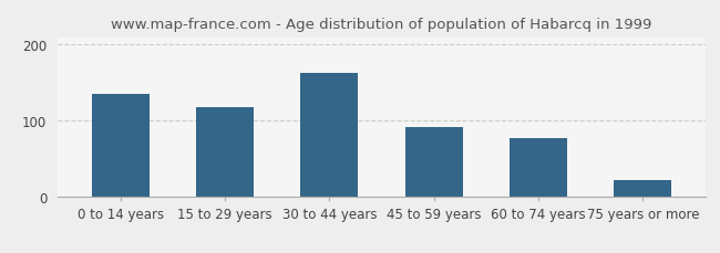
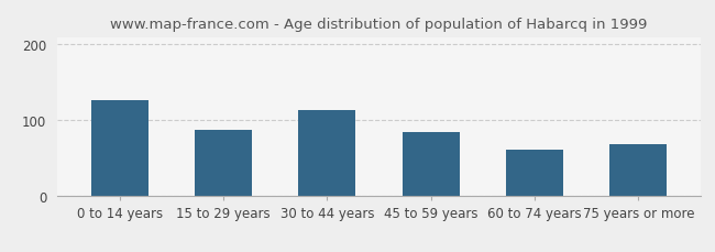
0 to 14 years: 136 -> 126
15 to 29 years: 118 -> 88
30 to 44 years: 163 -> 114
45 to 59 years: 92 -> 84
60 to 74 years: 78 -> 62
75 years or more: 22 -> 68
